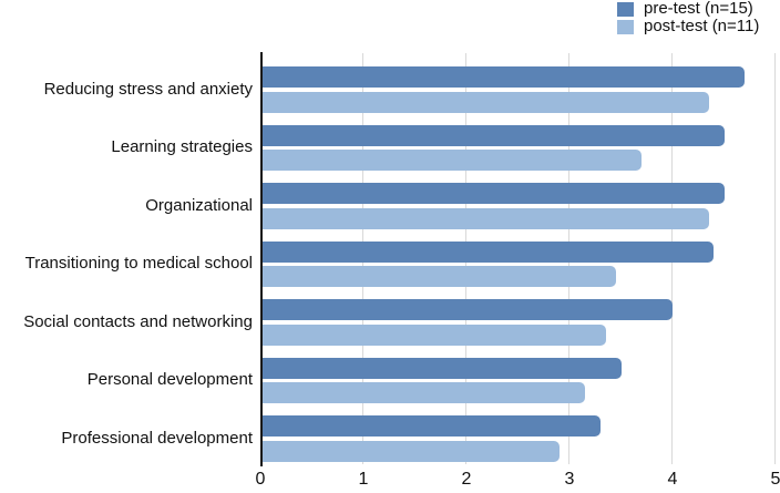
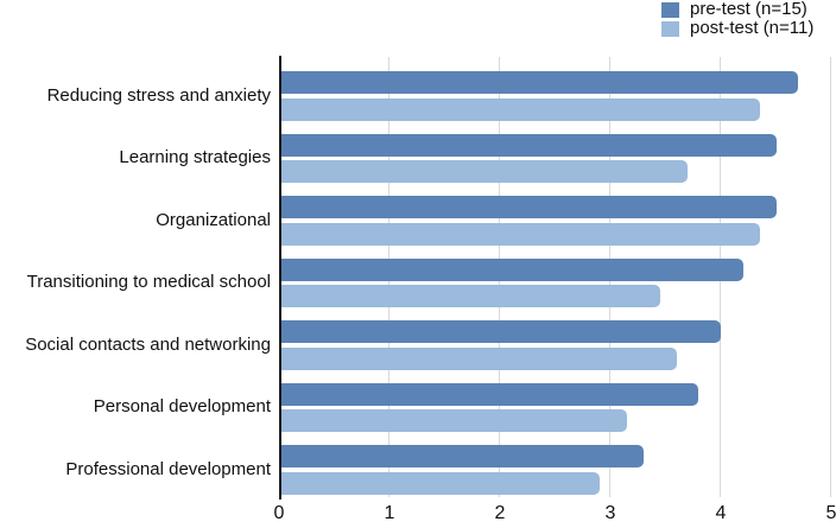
pre-test (n=15)/Transitioning to medical school: 4.4 -> 4.2
post-test (n=11)/Social contacts and networking: 3.4 -> 3.6
pre-test (n=15)/Personal development: 3.5 -> 3.8
